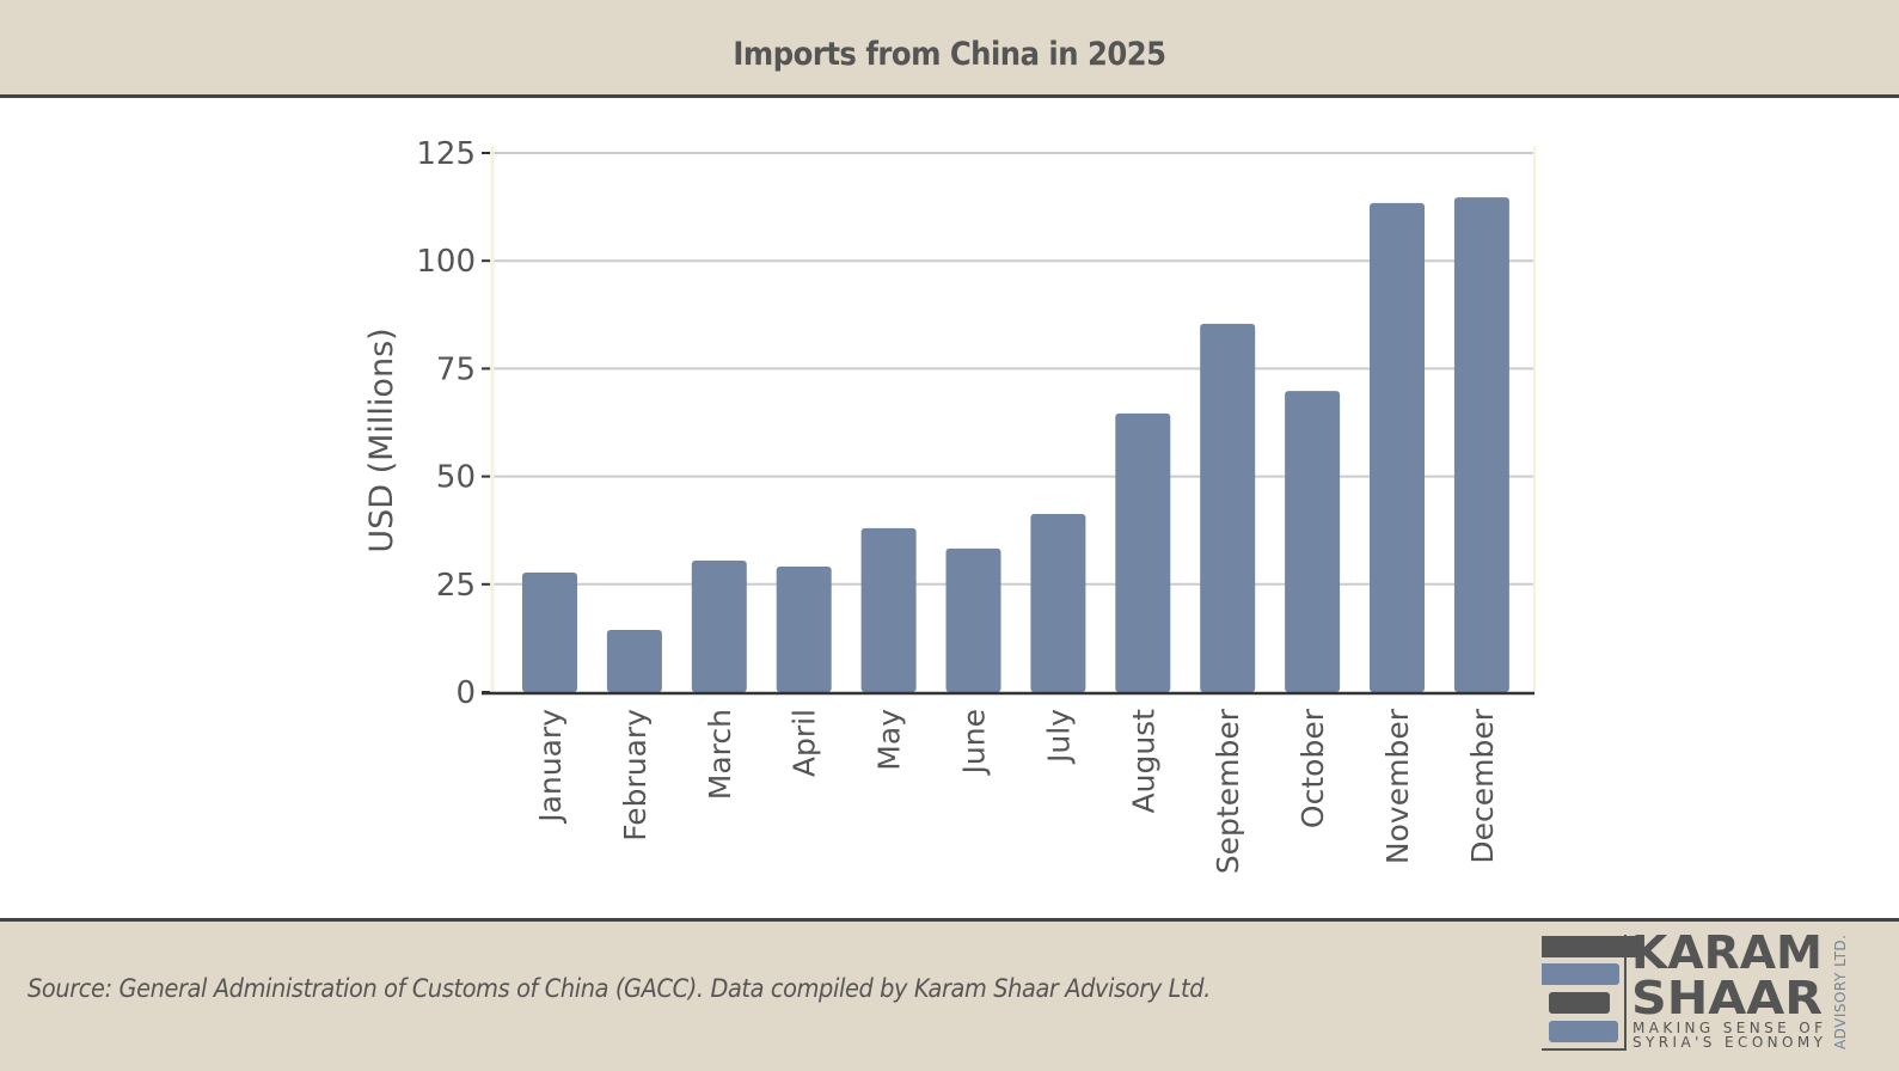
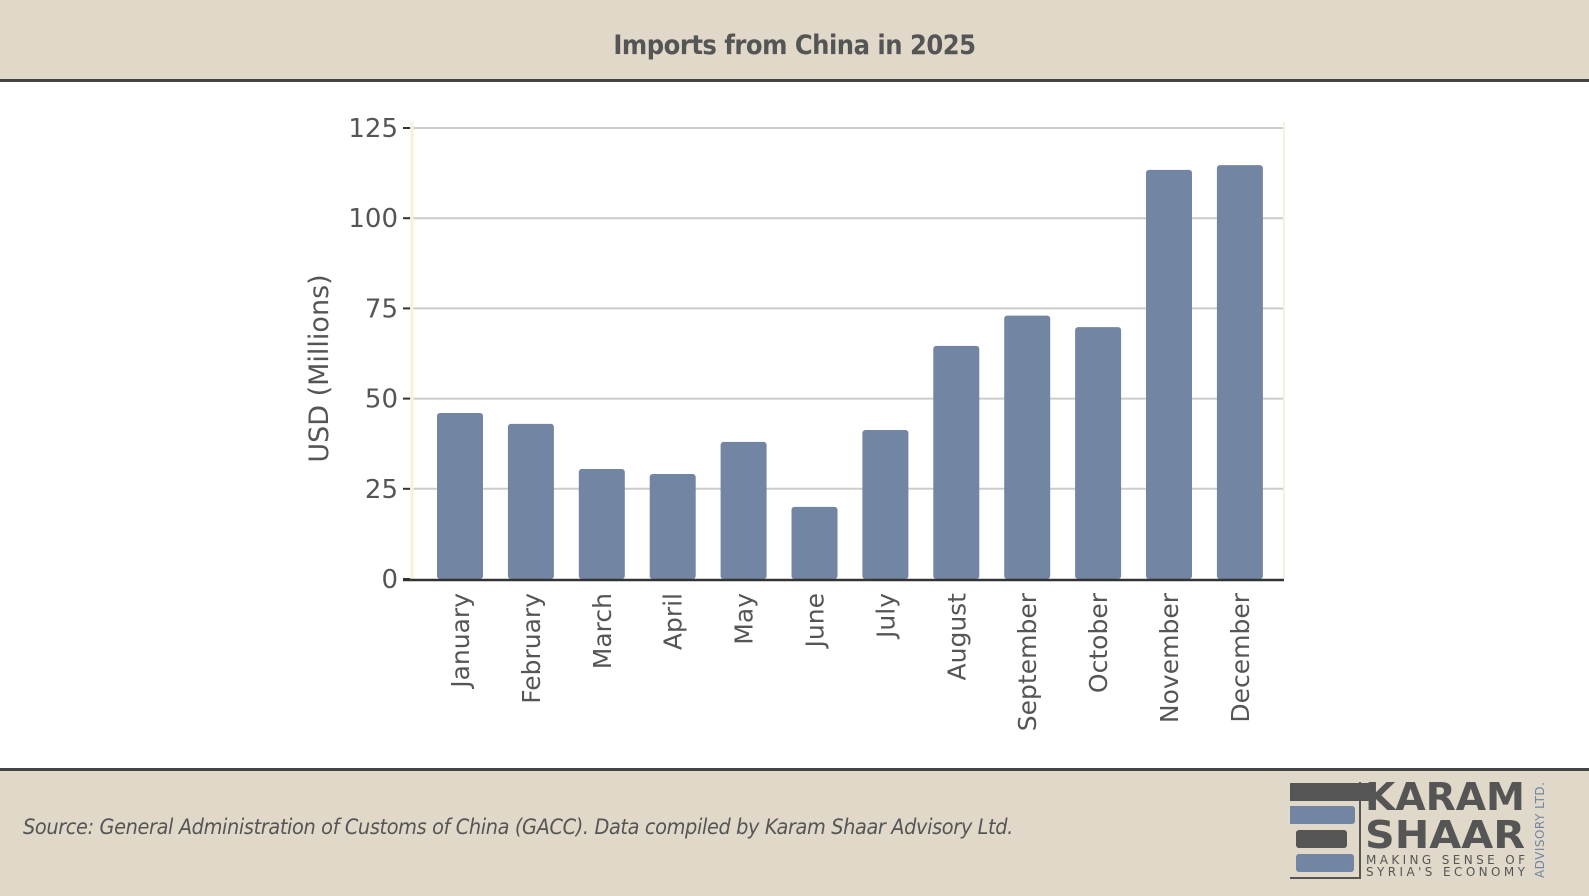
January: 28 -> 46
February: 14 -> 43
June: 33 -> 20
September: 85 -> 73
